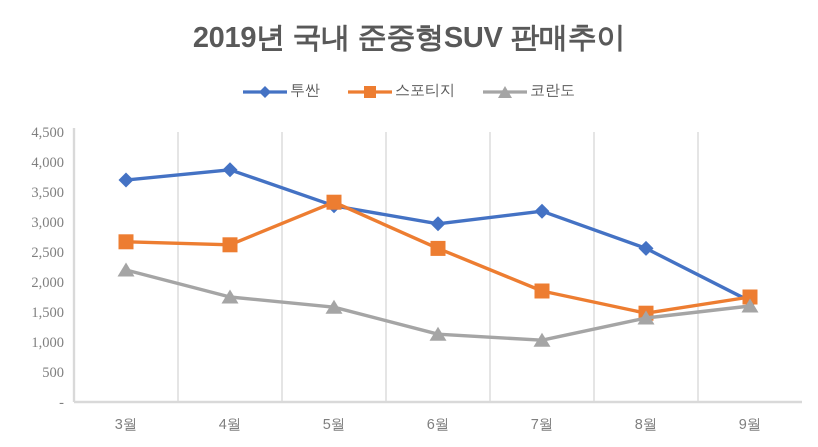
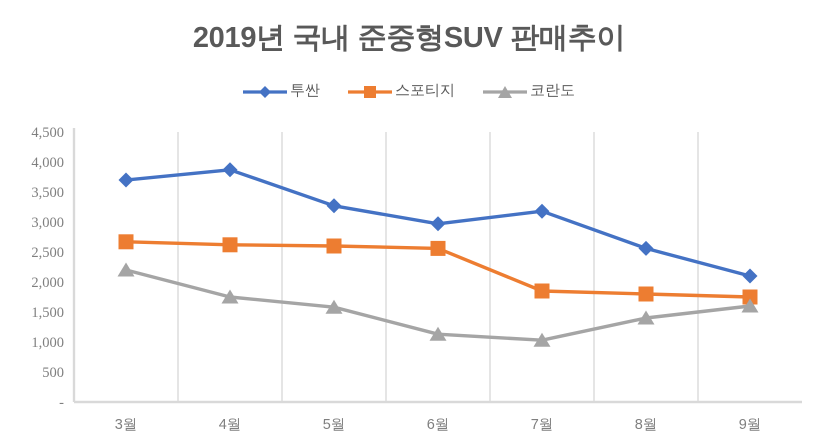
스포티지/5월: 3300 -> 2600
스포티지/8월: 1500 -> 1800
투싼/9월: 1700 -> 2100
